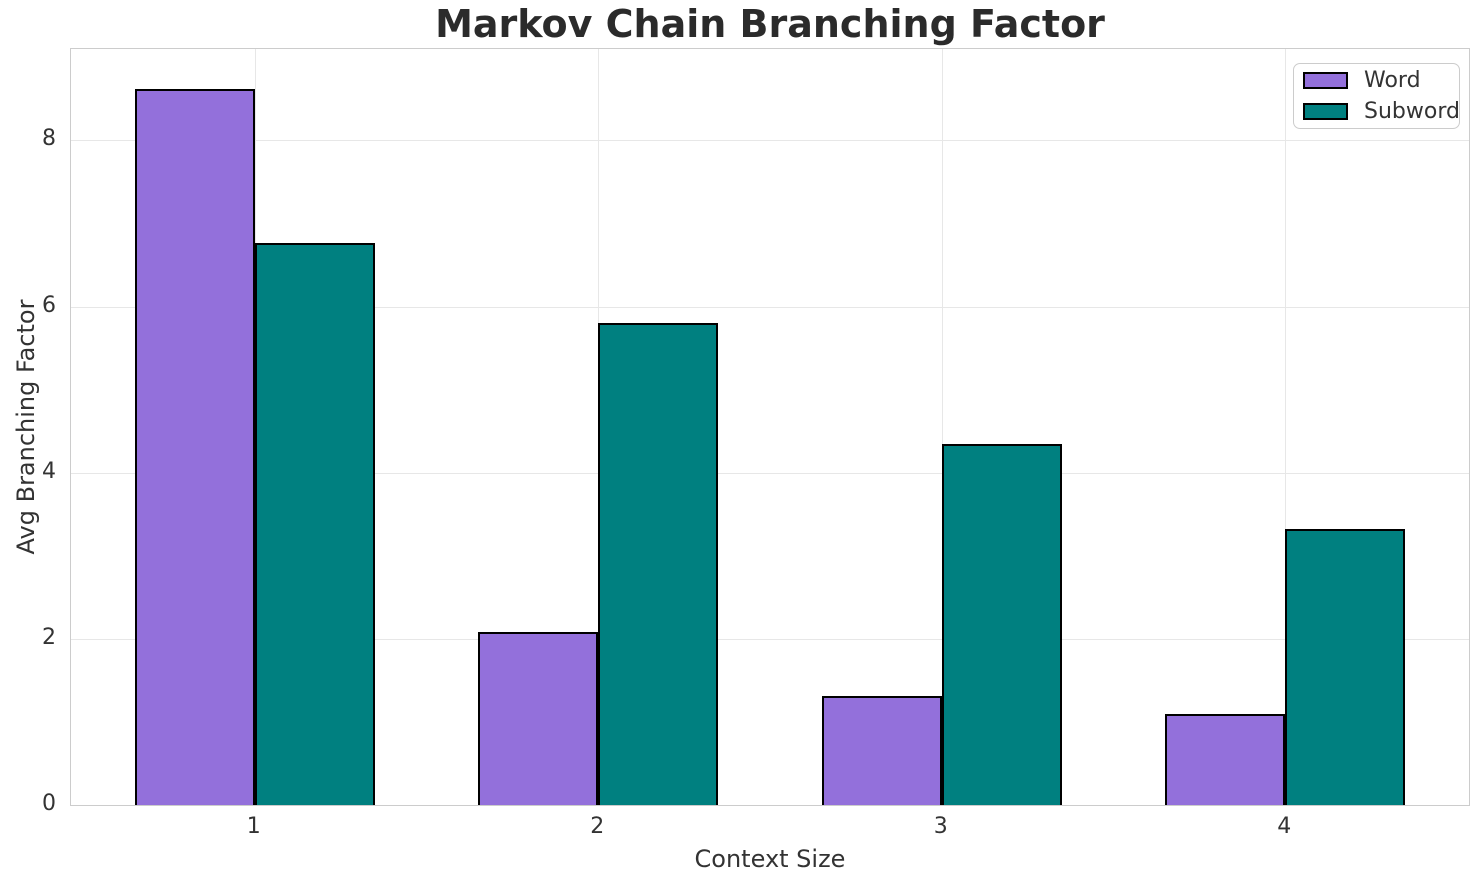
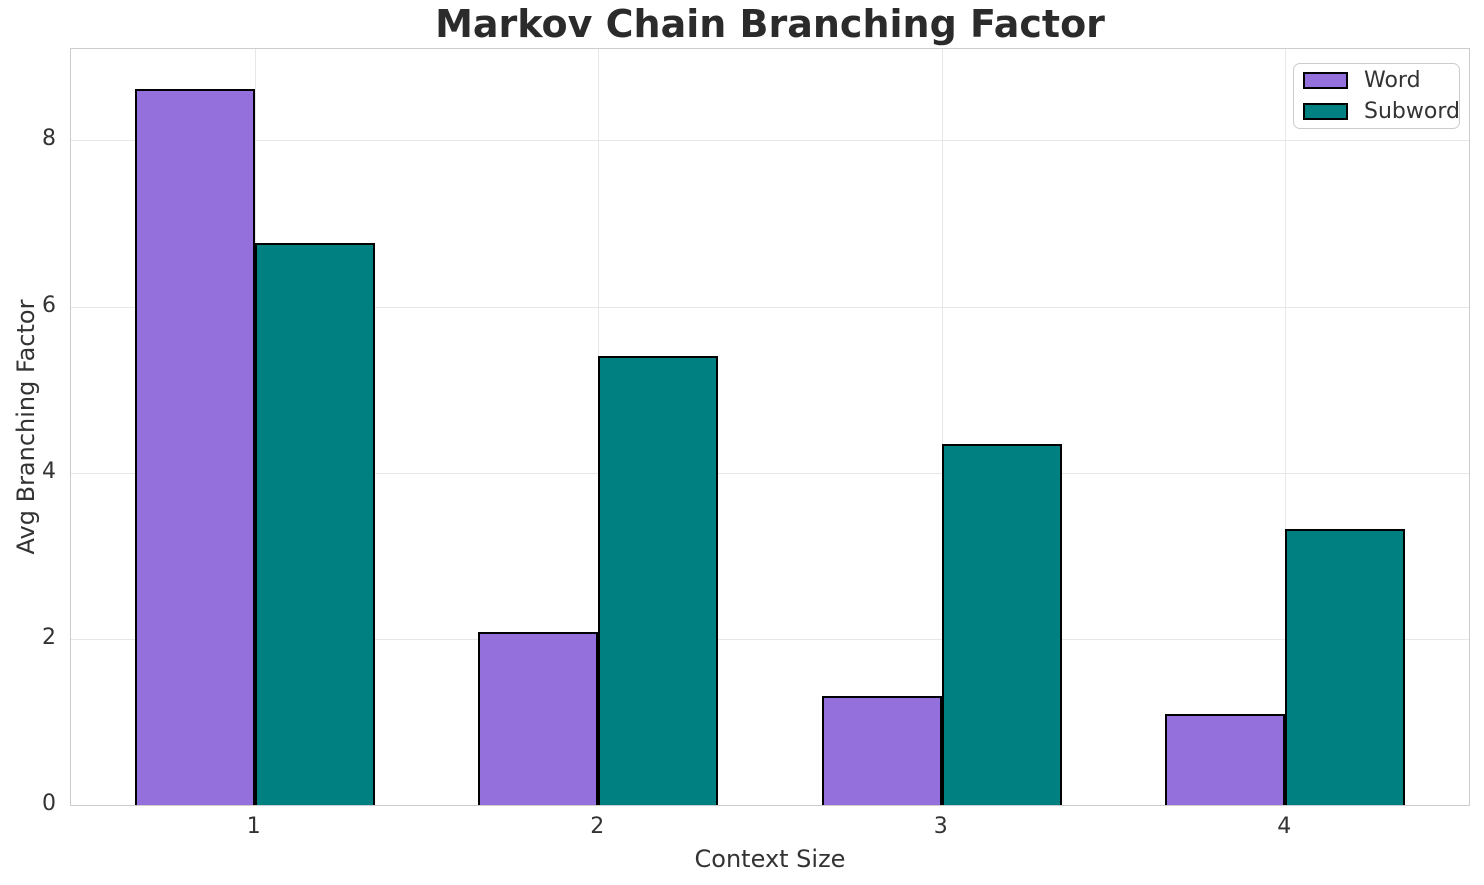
Subword/2: 5.8 -> 5.4
